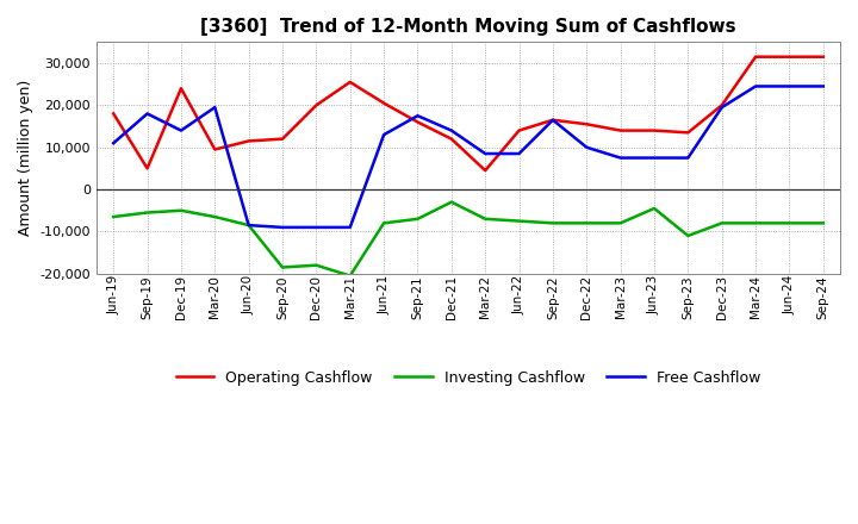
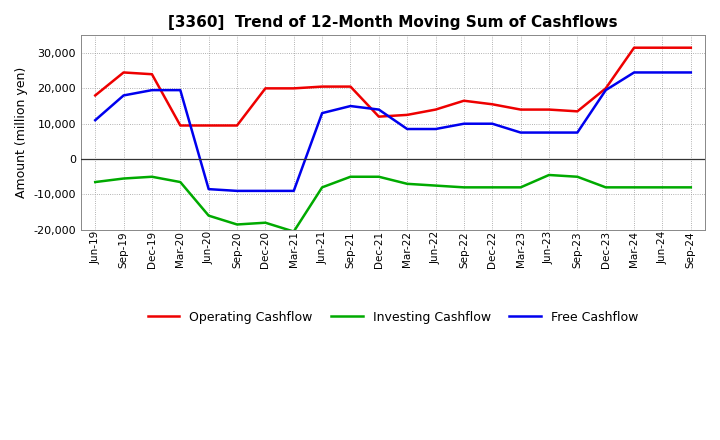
Operating Cashflow/Sep-19: 5,000 -> 24,500
Free Cashflow/Dec-19: 14,000 -> 19,500
Operating Cashflow/Jun-20: 11,500 -> 9,500
Investing Cashflow/Jun-20: -8,500 -> -16,000
Operating Cashflow/Sep-20: 12,000 -> 9,500
Operating Cashflow/Mar-21: 25,500 -> 20,000
Operating Cashflow/Sep-21: 16,000 -> 20,500
Investing Cashflow/Sep-21: -7,000 -> -5,000
Free Cashflow/Sep-21: 17,500 -> 15,000
Investing Cashflow/Dec-21: -3,000 -> -5,000
Operating Cashflow/Mar-22: 4,500 -> 12,500
Free Cashflow/Sep-22: 16,500 -> 10,000
Investing Cashflow/Sep-23: -11,000 -> -5,000
